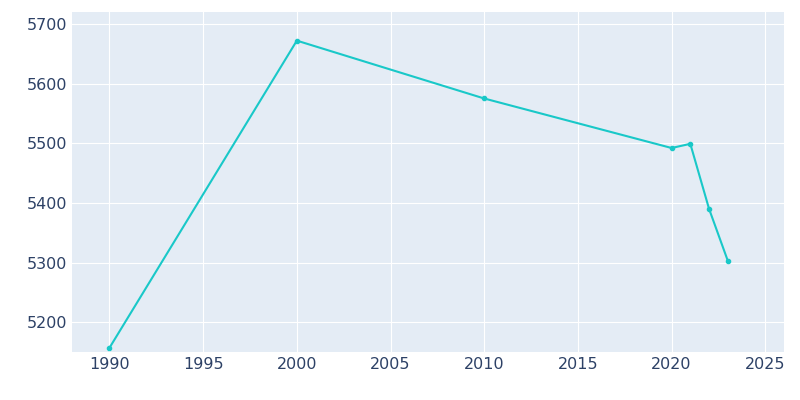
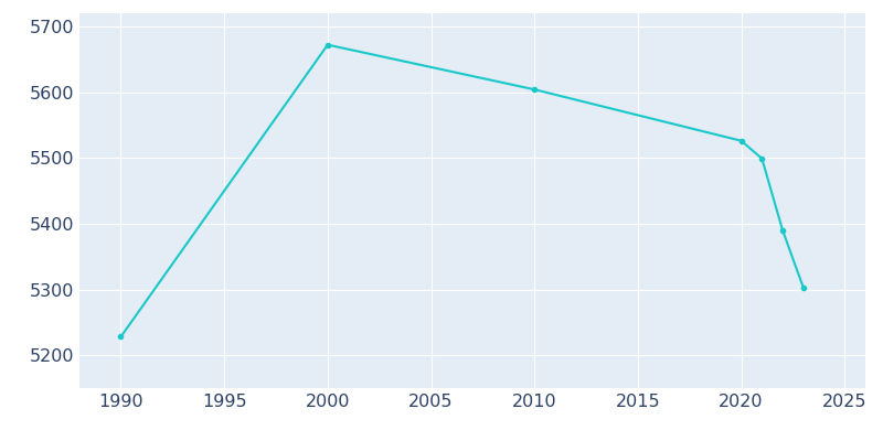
1990: 5157 -> 5228
2010: 5575 -> 5604
2020: 5492 -> 5526
